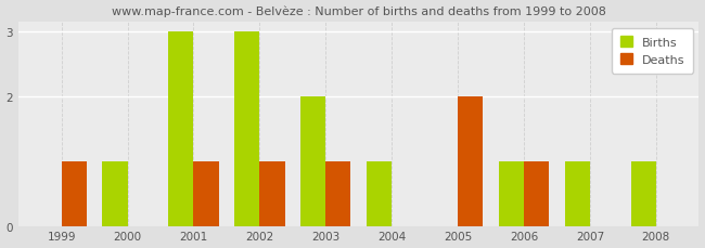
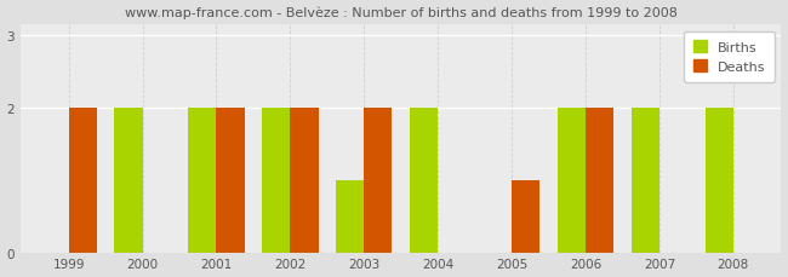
Deaths/1999: 1 -> 2
Births/2000: 1 -> 2
Births/2001: 3 -> 2
Deaths/2001: 1 -> 2
Births/2002: 3 -> 2
Deaths/2002: 1 -> 2
Births/2003: 2 -> 1
Deaths/2003: 1 -> 2
Births/2004: 1 -> 2
Deaths/2005: 2 -> 1
Births/2006: 1 -> 2
Deaths/2006: 1 -> 2
Births/2007: 1 -> 2
Births/2008: 1 -> 2
